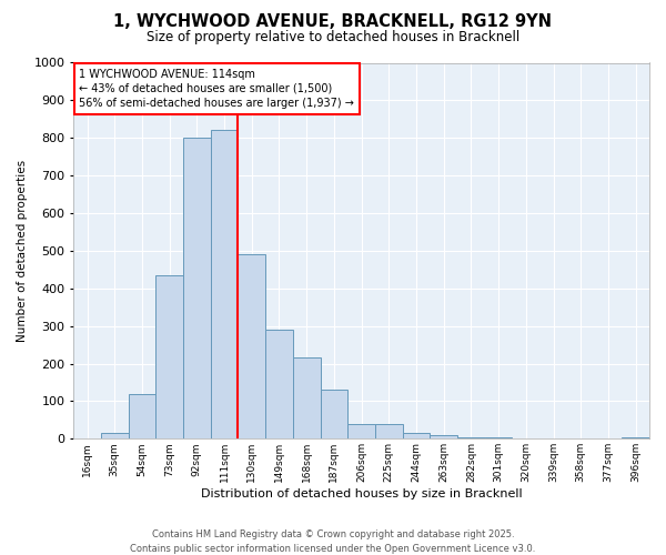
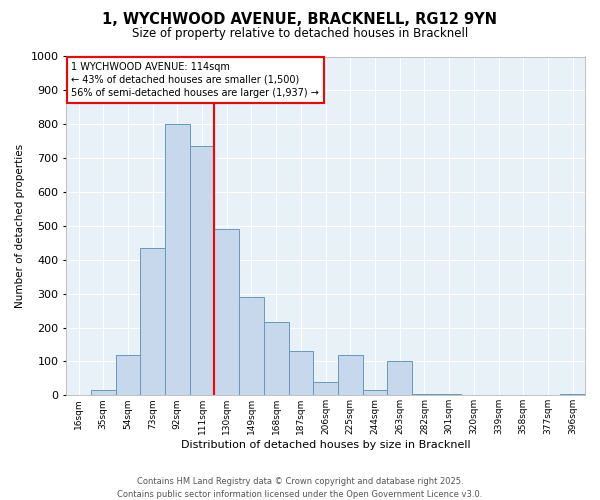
111sqm: 820 -> 735
225sqm: 40 -> 120
263sqm: 10 -> 100
